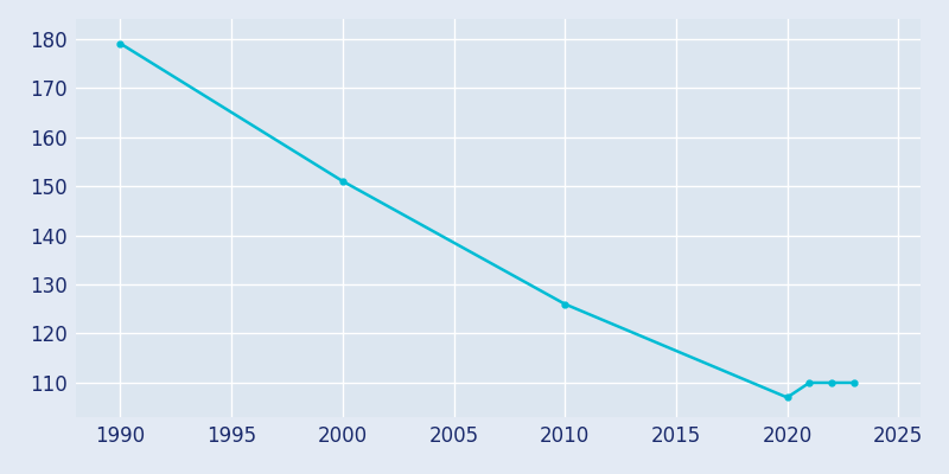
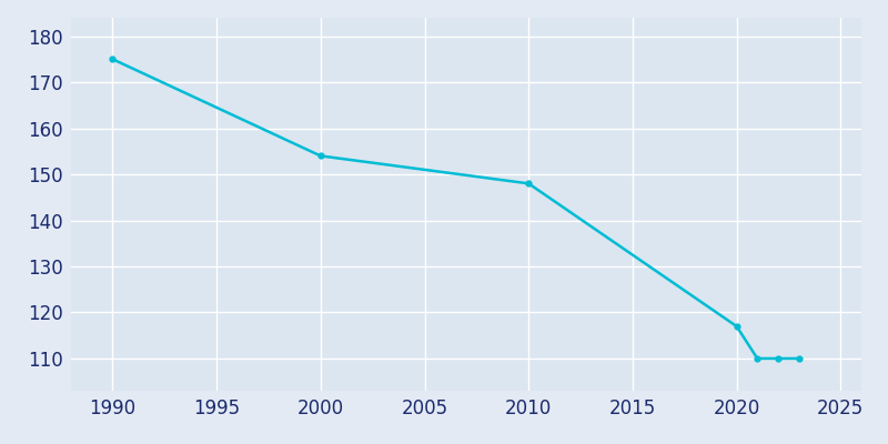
1990: 179 -> 175
2000: 151 -> 154
2010: 126 -> 148
2020: 107 -> 117
